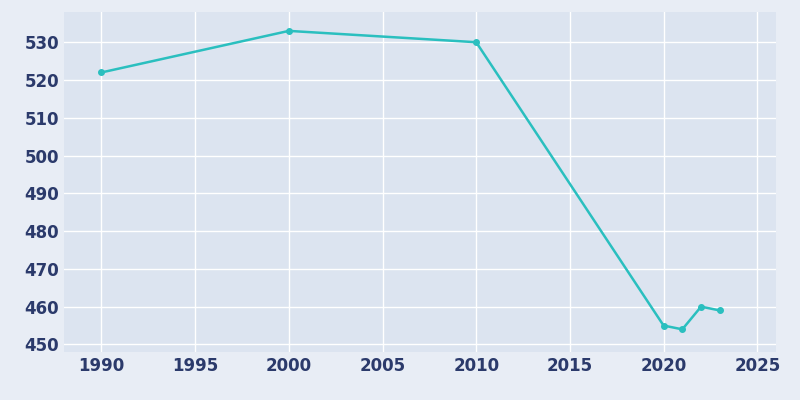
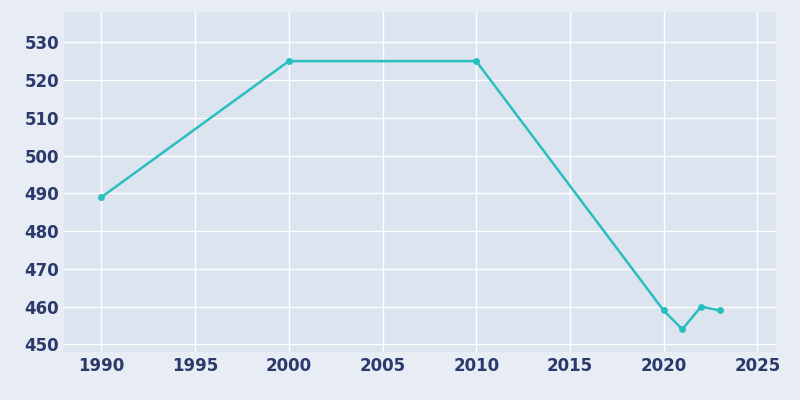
1990: 522 -> 489
2000: 533 -> 525
2010: 530 -> 525
2020: 455 -> 459
